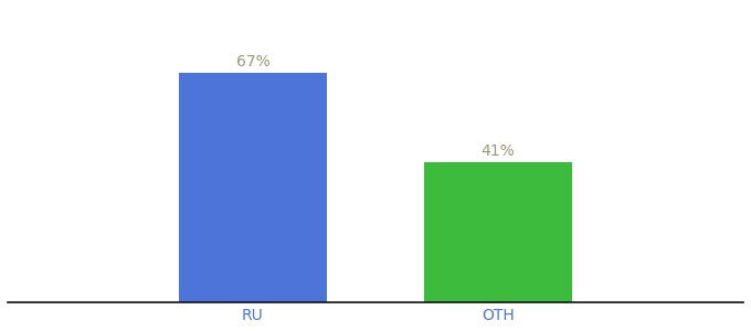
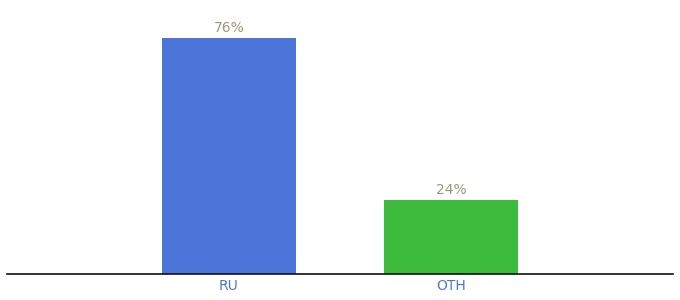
RU: 67% -> 76%
OTH: 41% -> 24%
